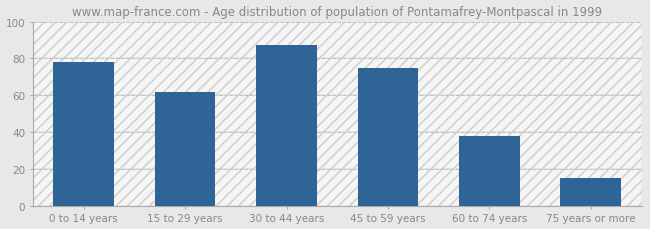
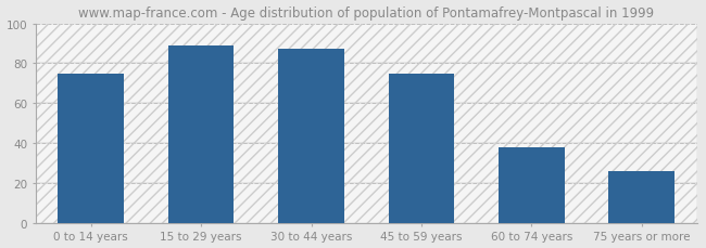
0 to 14 years: 78 -> 75
15 to 29 years: 62 -> 89
75 years or more: 15 -> 26
